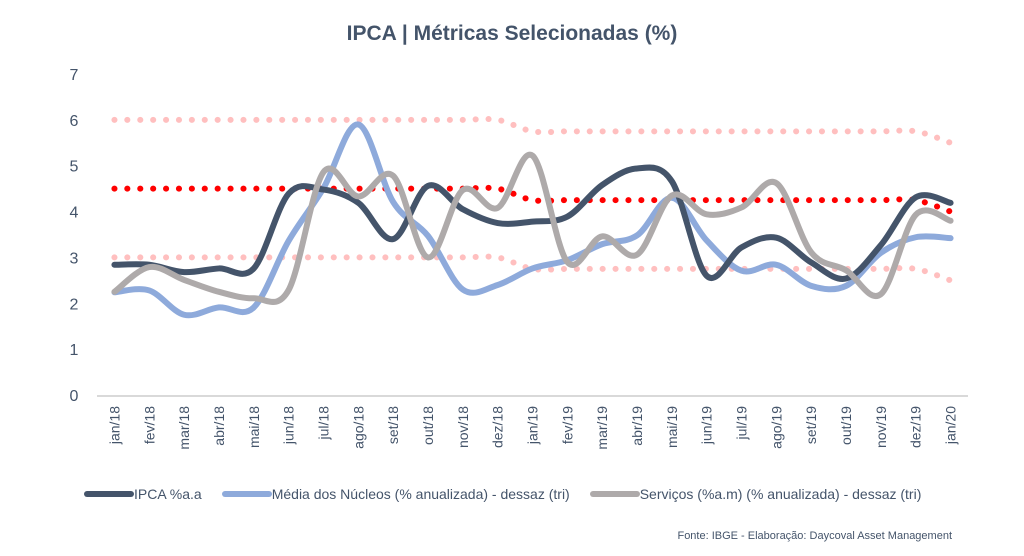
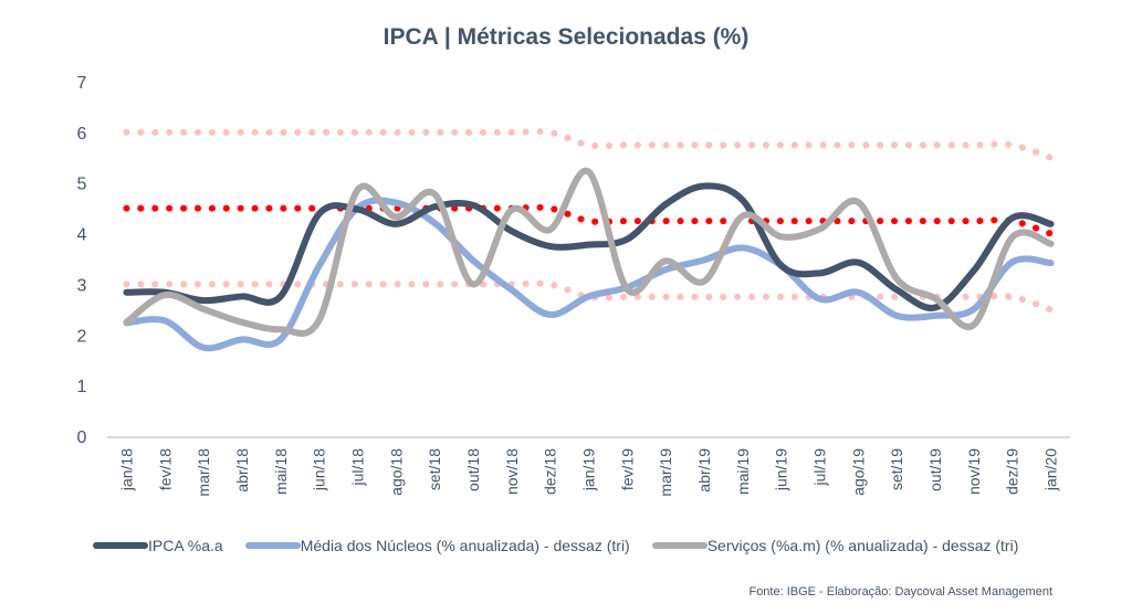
Média dos Núcleos (% anualizada) - dessaz (tri)/ago/18: 5.9 -> 4.6
IPCA %a.a/set/18: 3.4 -> 4.5
Média dos Núcleos (% anualizada) - dessaz (tri)/nov/18: 2.3 -> 2.9
Média dos Núcleos (% anualizada) - dessaz (tri)/mai/19: 4.3 -> 3.7
IPCA %a.a/jun/19: 2.6 -> 3.4
Média dos Núcleos (% anualizada) - dessaz (tri)/nov/19: 3.1 -> 2.5
